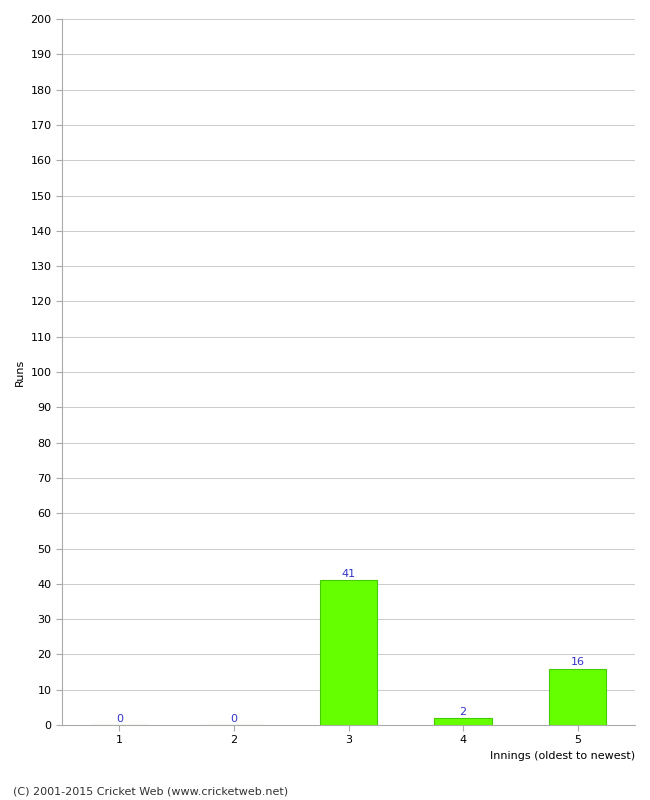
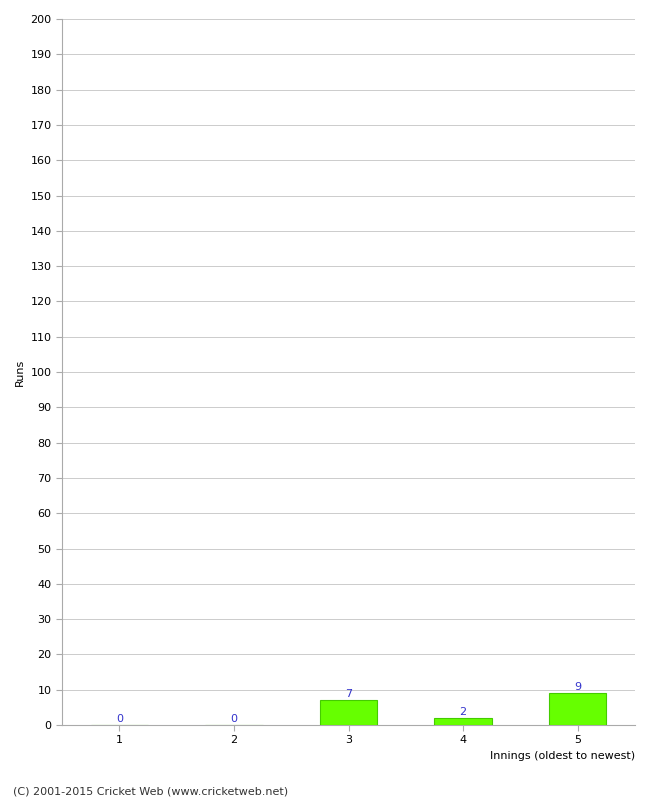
3: 41 -> 7
5: 16 -> 9
